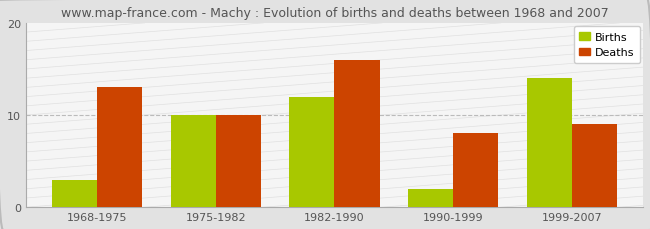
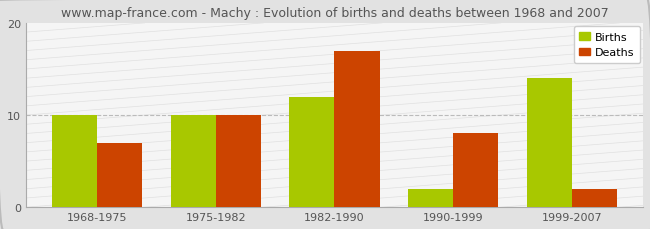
Births/1968-1975: 3 -> 10
Deaths/1968-1975: 13 -> 7
Deaths/1982-1990: 16 -> 17
Deaths/1999-2007: 9 -> 2
